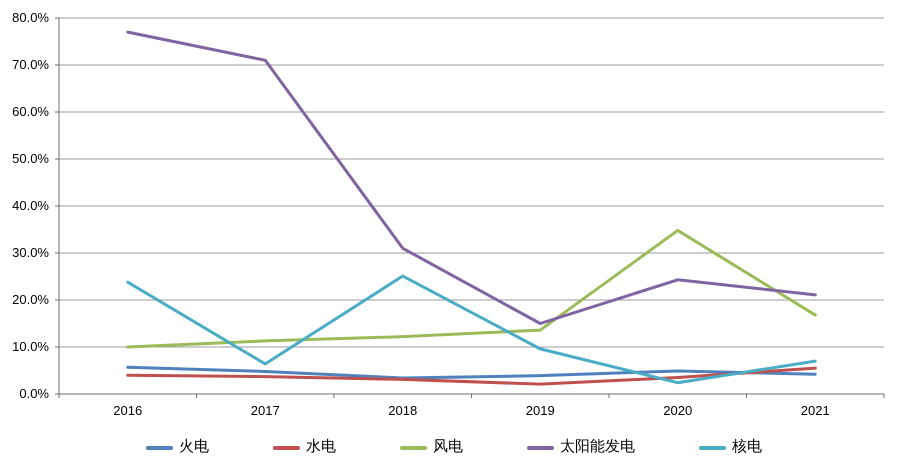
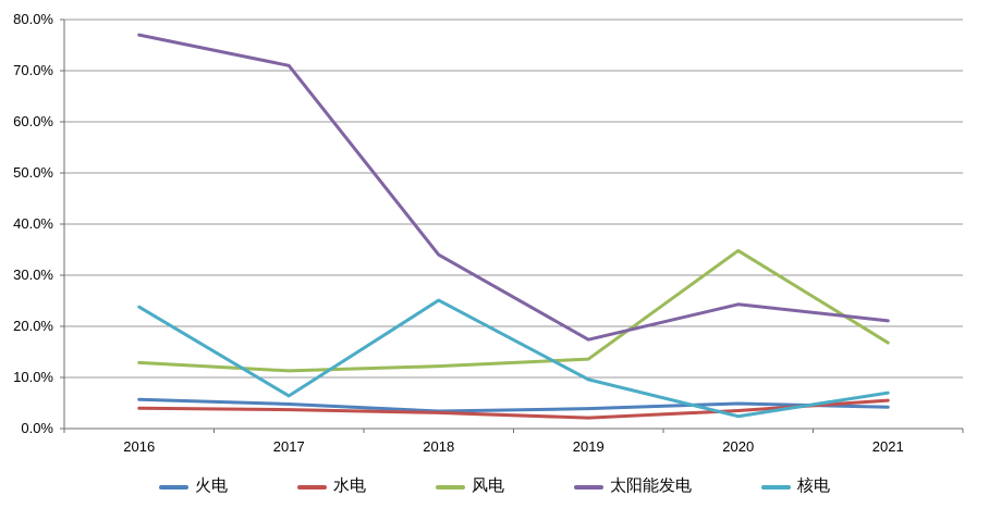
风电/2016: 10% -> 13%
太阳能发电/2018: 31% -> 34%
太阳能发电/2019: 15% -> 17%
